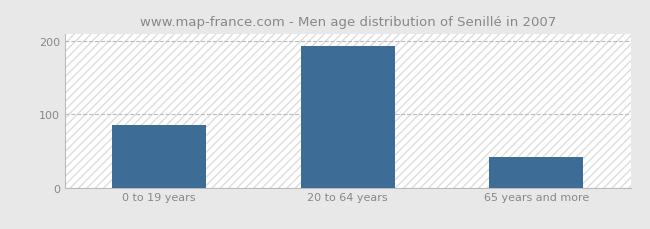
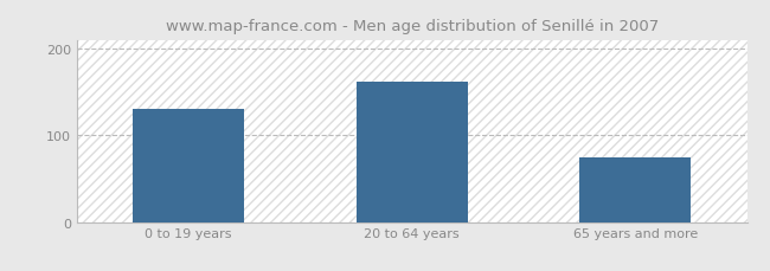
0 to 19 years: 85 -> 130
20 to 64 years: 193 -> 162
65 years and more: 42 -> 74
